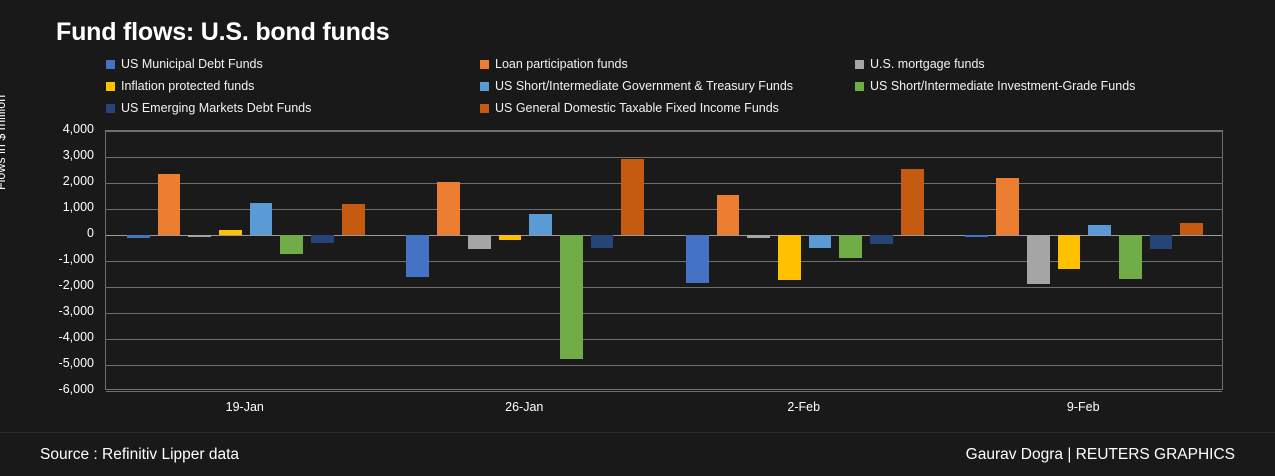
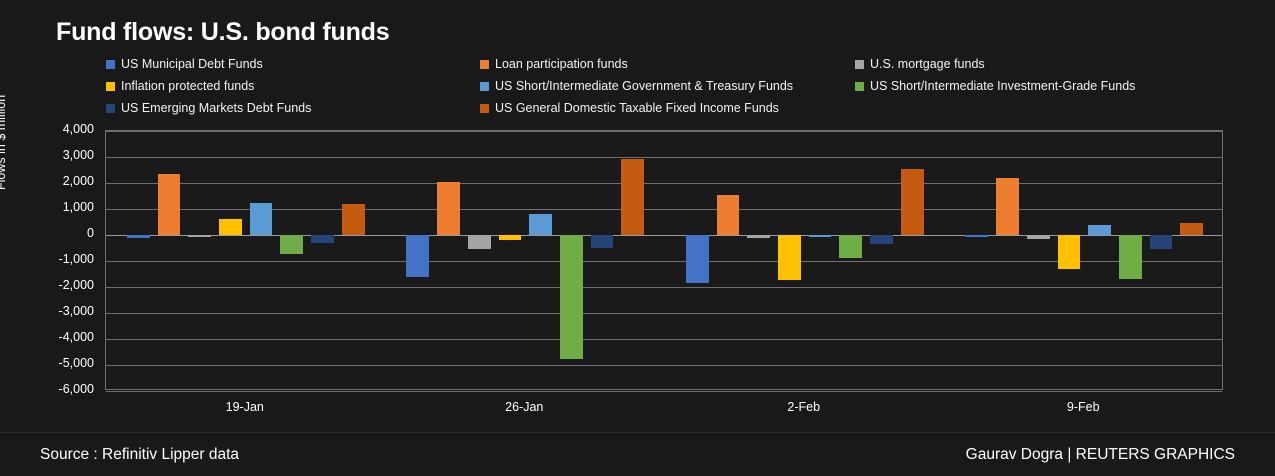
Inflation protected funds/19-Jan: 200 -> 600
US Short/Intermediate Government & Treasury Funds/2-Feb: -500 -> -100
U.S. mortgage funds/9-Feb: -1900 -> -200
